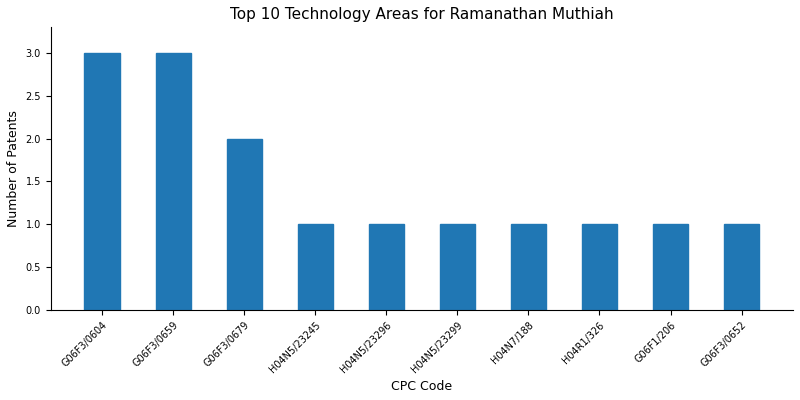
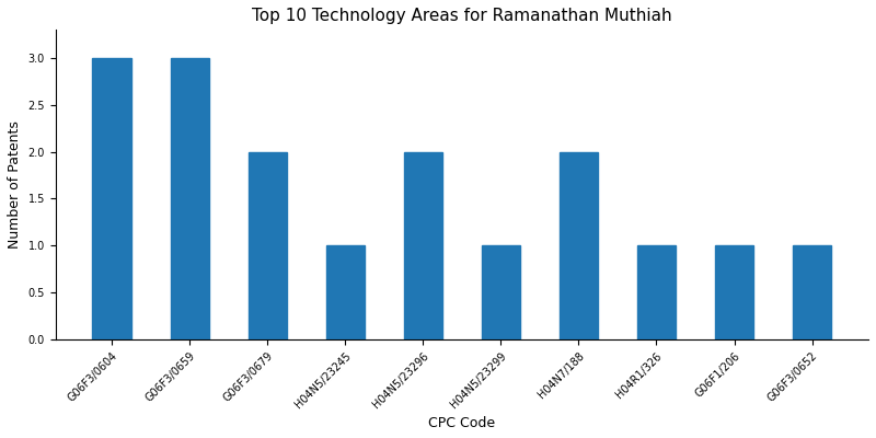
H04N5/23296: 1 -> 2
H04N7/188: 1 -> 2
